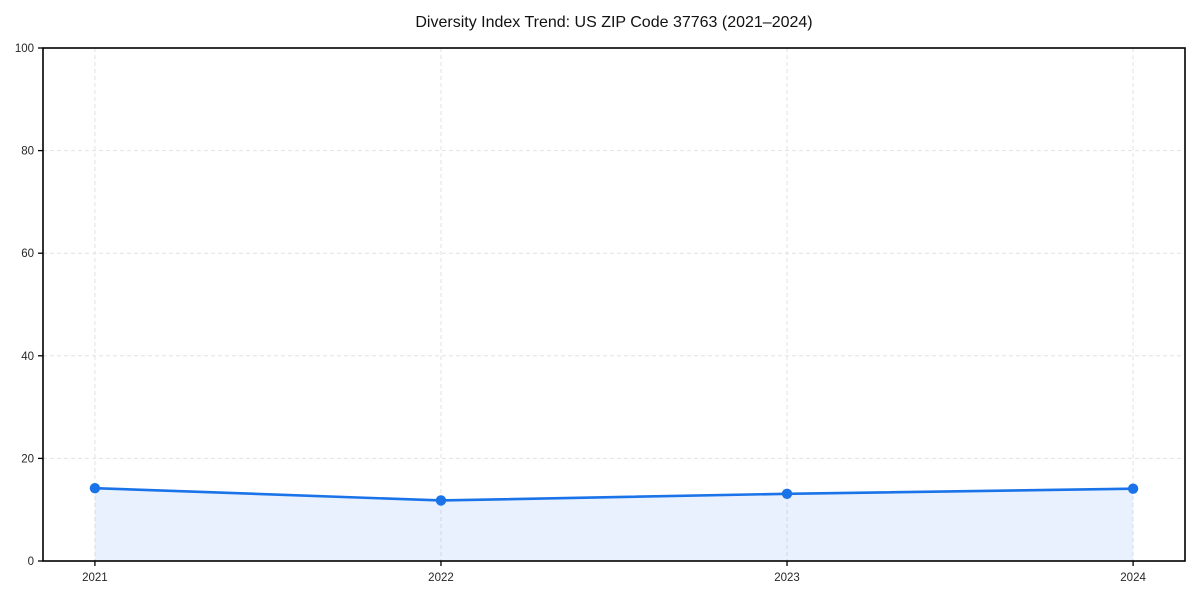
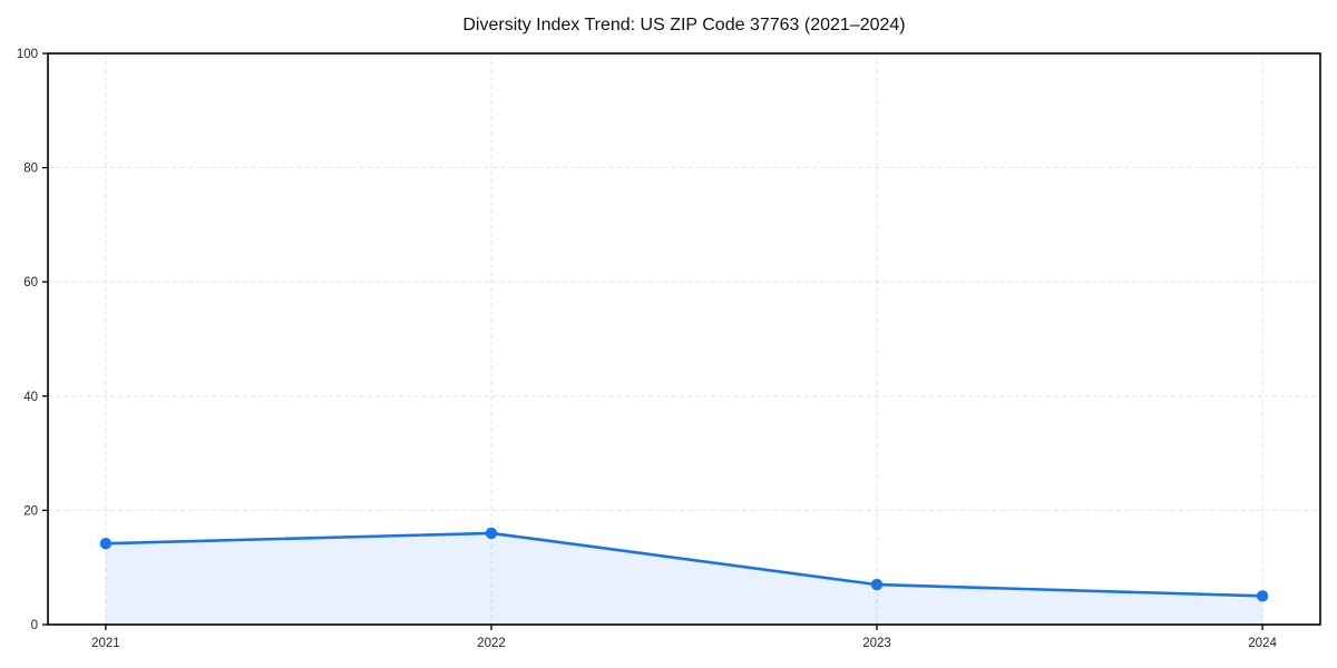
2022: 12 -> 16
2023: 13 -> 7
2024: 14 -> 5
